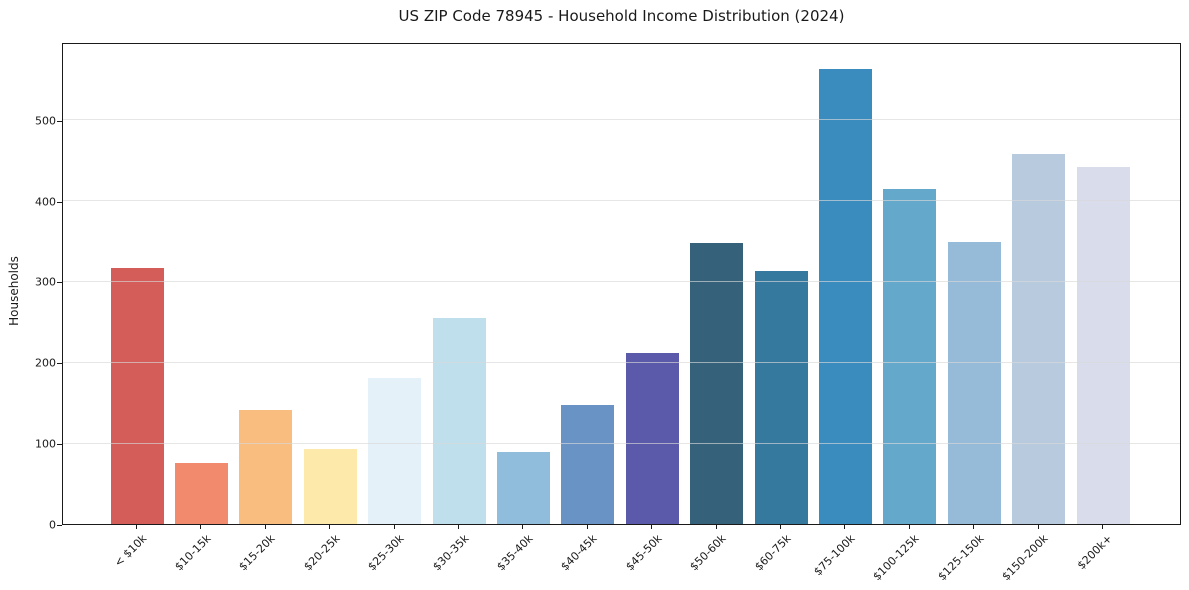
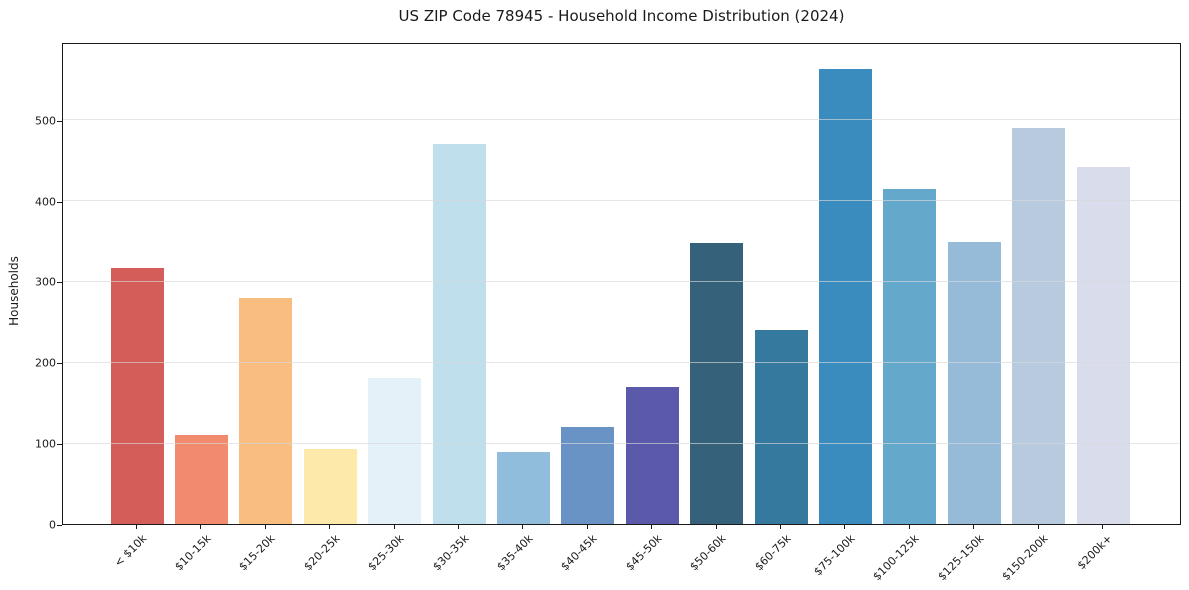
$10-15k: 80 -> 110
$15-20k: 140 -> 280
$30-35k: 260 -> 470
$40-45k: 150 -> 120
$45-50k: 210 -> 170
$60-75k: 310 -> 240
$150-200k: 460 -> 490
